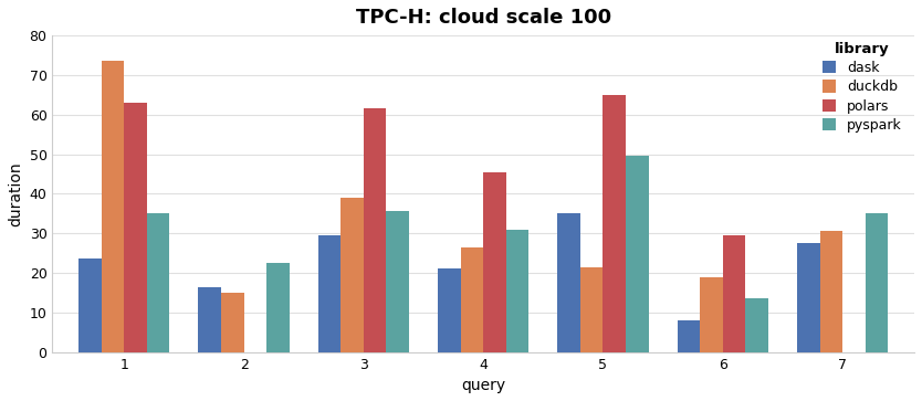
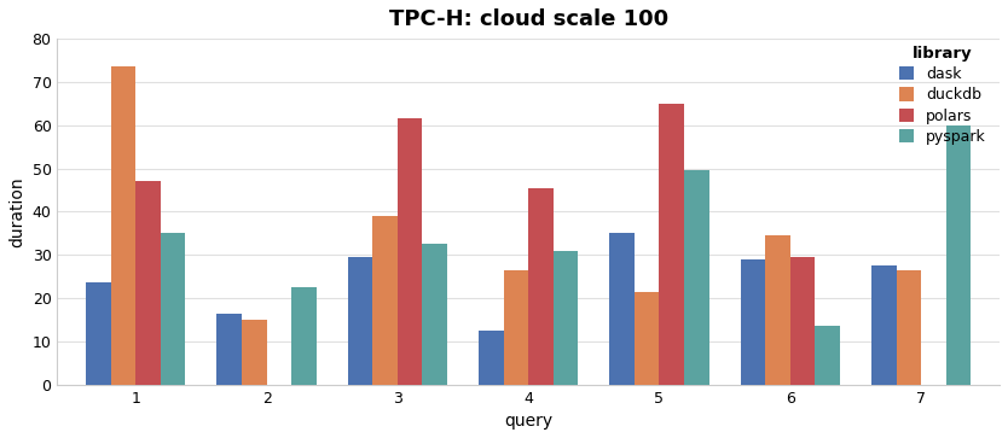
polars/1: 63.0 -> 47.0
pyspark/3: 35.5 -> 32.5
dask/4: 21.0 -> 12.5
dask/6: 8.0 -> 29.0
duckdb/6: 19.0 -> 34.5
duckdb/7: 30.5 -> 26.5
pyspark/7: 35.0 -> 60.0
